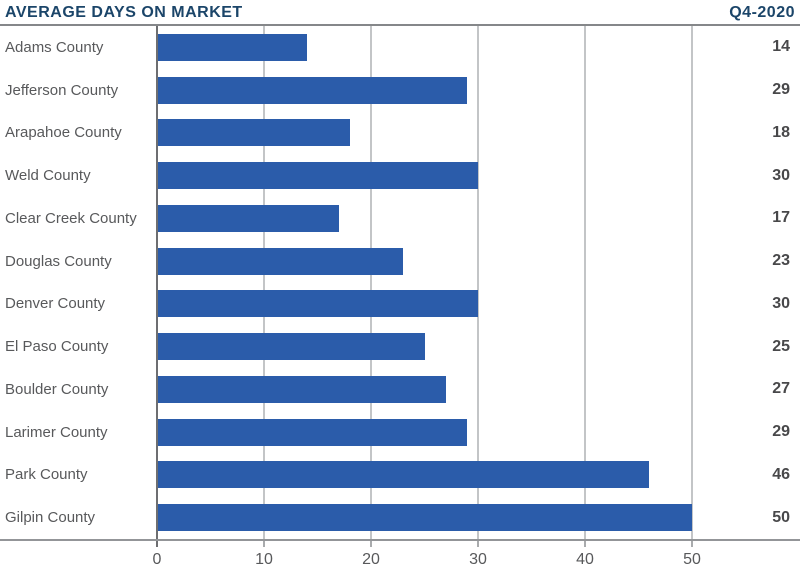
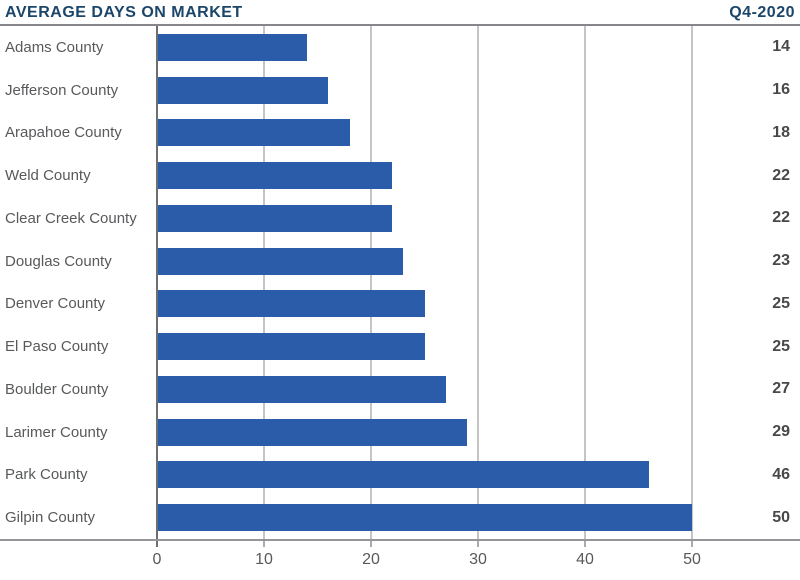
Jefferson County: 29 -> 16
Weld County: 30 -> 22
Clear Creek County: 17 -> 22
Denver County: 30 -> 25
